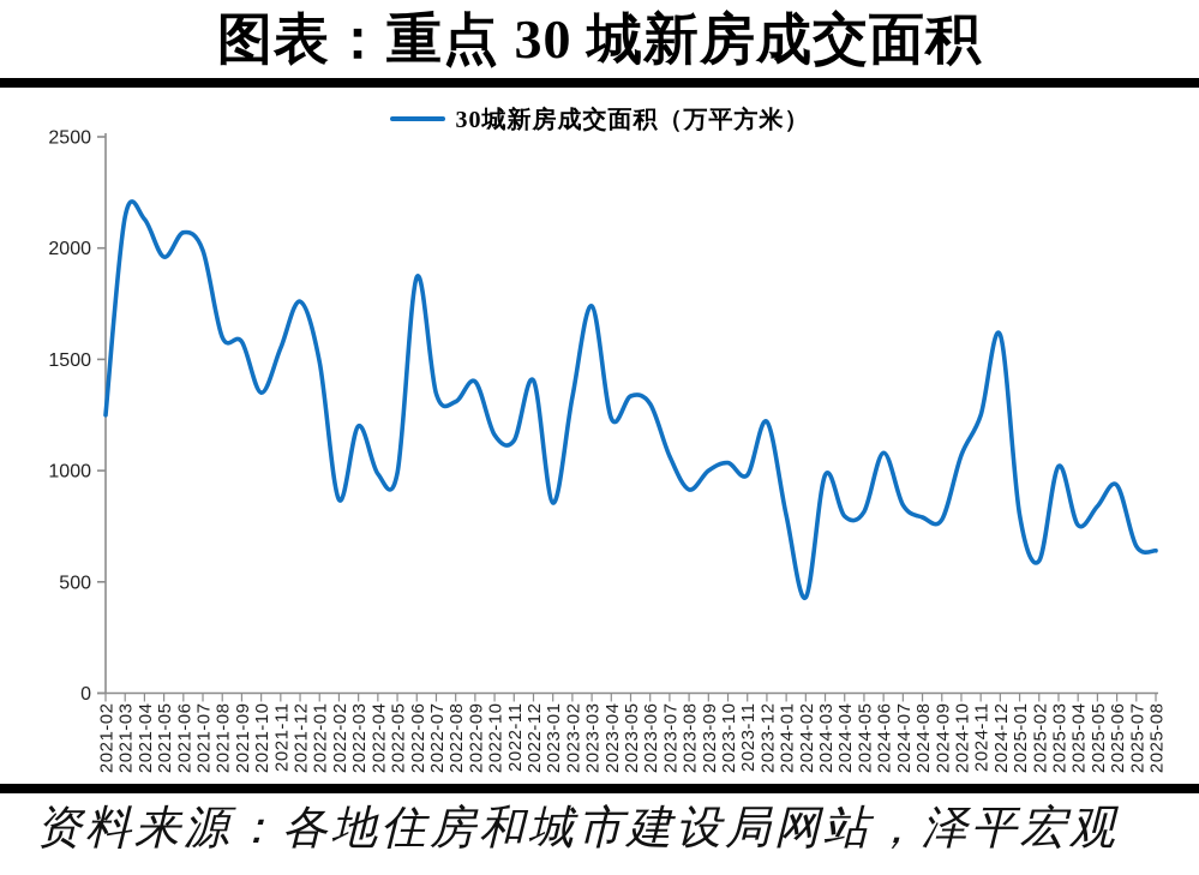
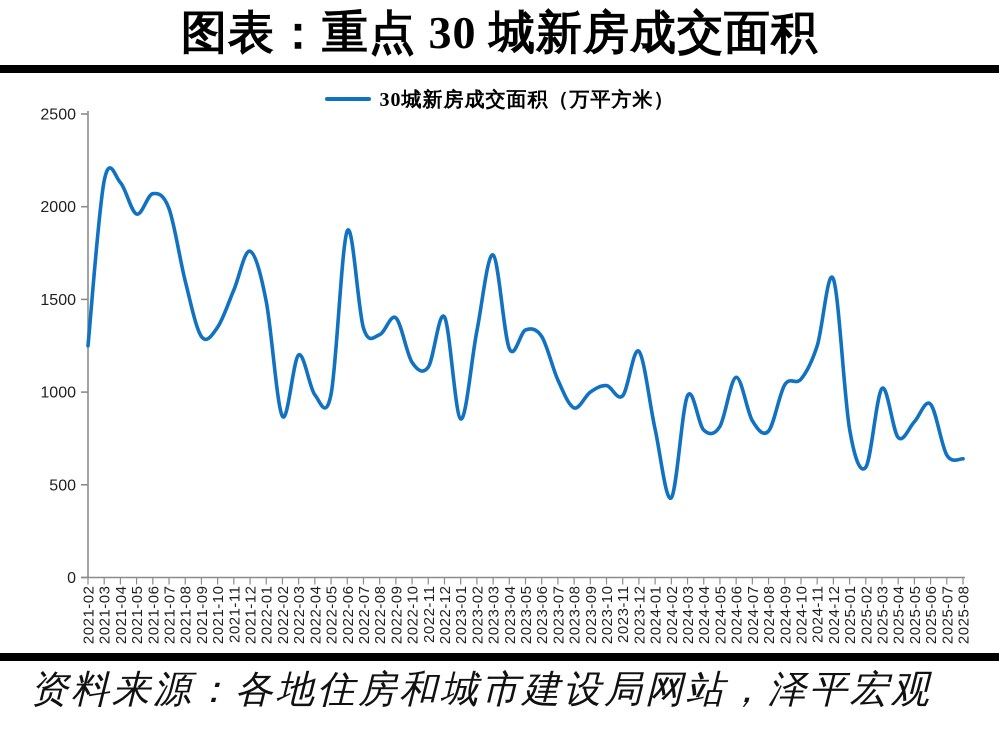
2021-09: 1580 -> 1300
2024-09: 780 -> 1040
